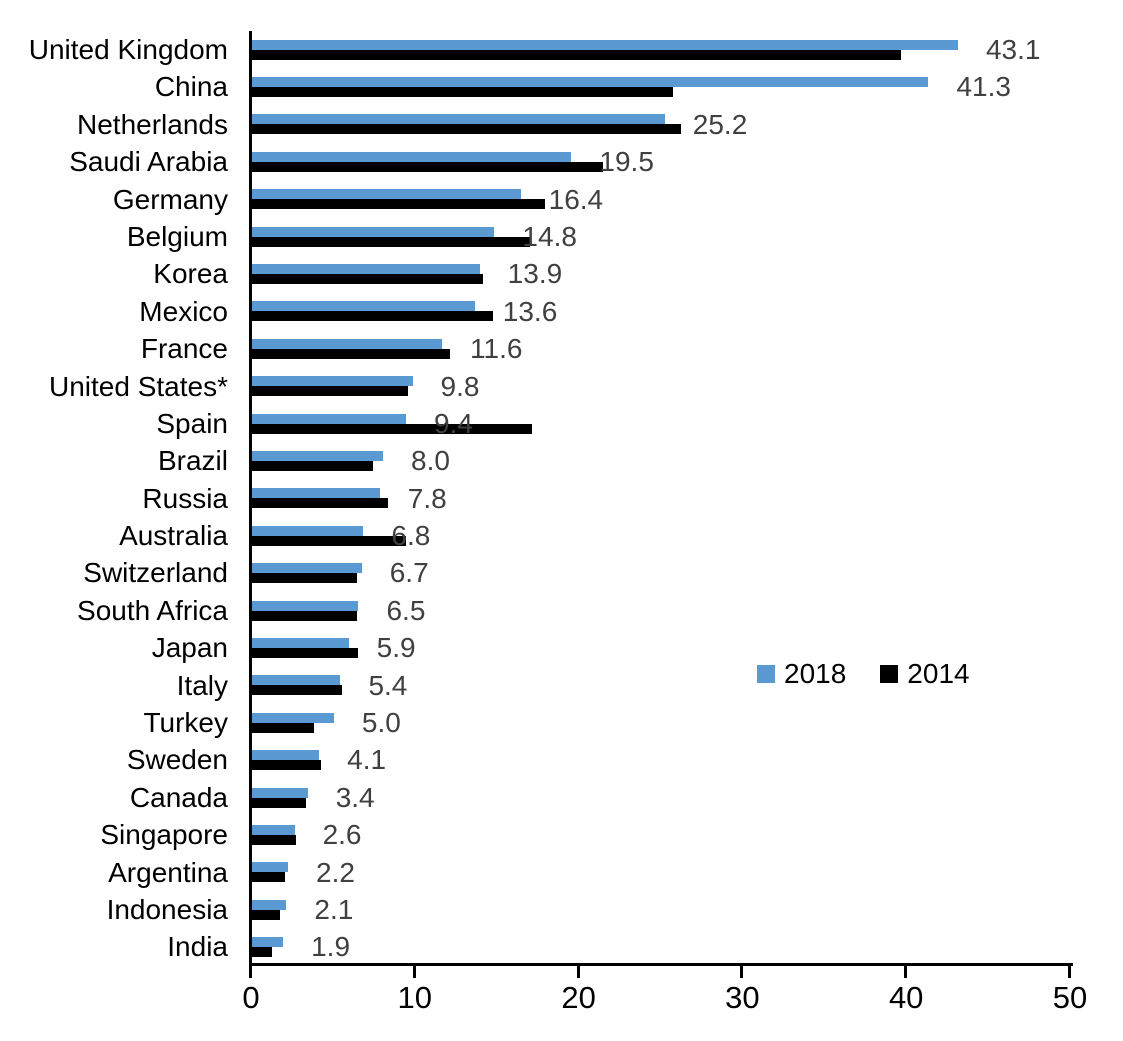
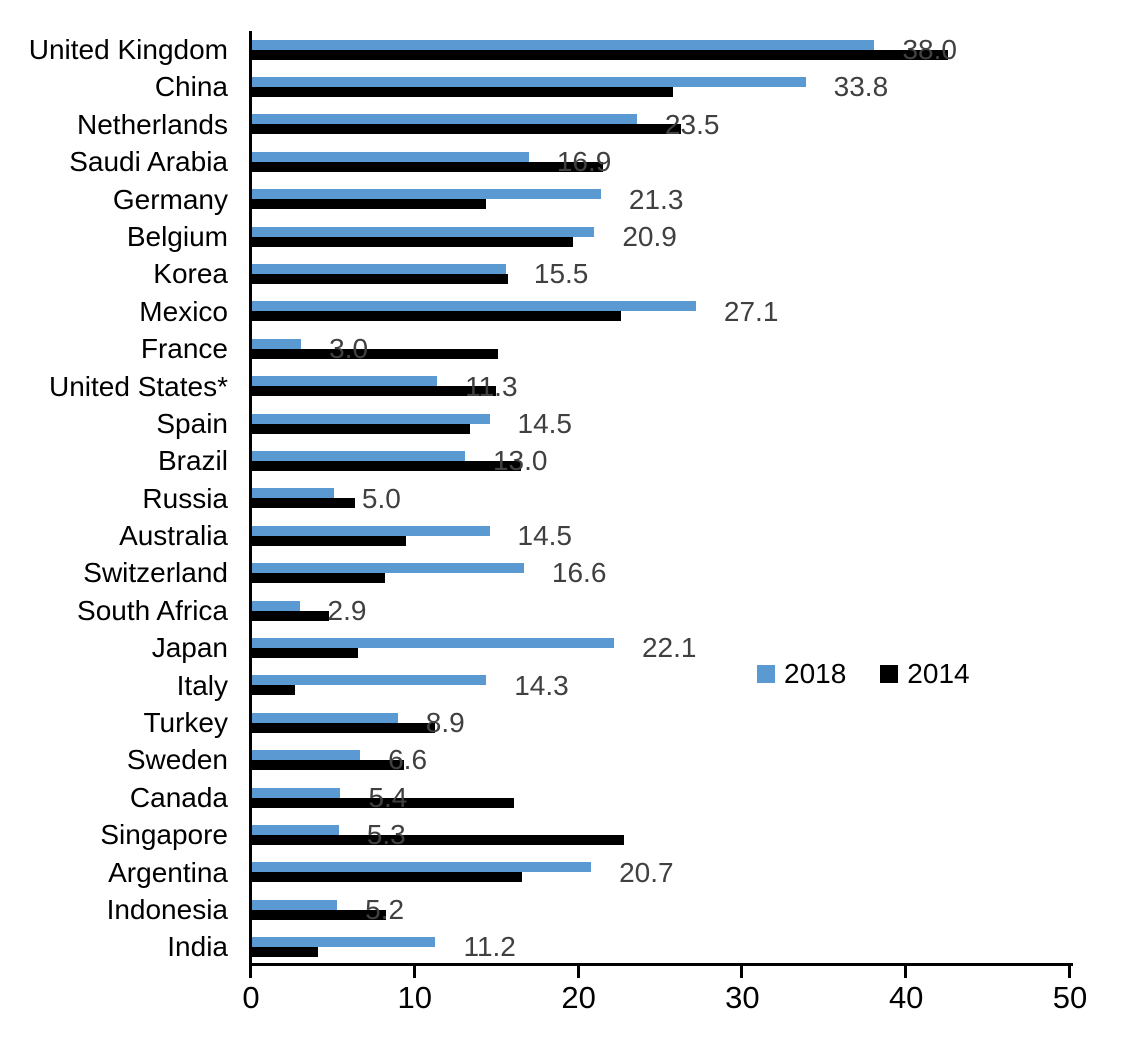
2018/United Kingdom: 43.1 -> 38.0
2014/United Kingdom: 39.6 -> 42.5
2018/China: 41.3 -> 33.8
2018/Netherlands: 25.2 -> 23.5
2018/Saudi Arabia: 19.5 -> 16.9
2018/Germany: 16.4 -> 21.3
2014/Germany: 17.9 -> 14.3
2018/Belgium: 14.8 -> 20.9
2014/Belgium: 17.0 -> 19.6
2018/Korea: 13.9 -> 15.5
2014/Korea: 14.1 -> 15.6
2018/Mexico: 13.6 -> 27.1
2014/Mexico: 14.7 -> 22.5
2018/France: 11.6 -> 3.0
2014/France: 12.1 -> 15.0
2018/United States*: 9.8 -> 11.3
2014/United States*: 9.5 -> 14.9
2018/Spain: 9.4 -> 14.5
2014/Spain: 17.1 -> 13.3
2018/Brazil: 8.0 -> 13.0
2014/Brazil: 7.4 -> 16.4
2018/Russia: 7.8 -> 5.0
2014/Russia: 8.3 -> 6.3
2018/Australia: 6.8 -> 14.5
2018/Switzerland: 6.7 -> 16.6
2014/Switzerland: 6.4 -> 8.1
2018/South Africa: 6.5 -> 2.9
2014/South Africa: 6.4 -> 4.7
2018/Japan: 5.9 -> 22.1
2018/Italy: 5.4 -> 14.3
2014/Italy: 5.5 -> 2.6
2018/Turkey: 5.0 -> 8.9
2014/Turkey: 3.8 -> 11.2
2018/Sweden: 4.1 -> 6.6
2014/Sweden: 4.2 -> 9.3
2018/Canada: 3.4 -> 5.4
2014/Canada: 3.3 -> 16.0
2018/Singapore: 2.6 -> 5.3
2014/Singapore: 2.7 -> 22.7
2018/Argentina: 2.2 -> 20.7
2014/Argentina: 2.0 -> 16.5
2018/Indonesia: 2.1 -> 5.2
2014/Indonesia: 1.7 -> 8.2
2018/India: 1.9 -> 11.2
2014/India: 1.2 -> 4.0
